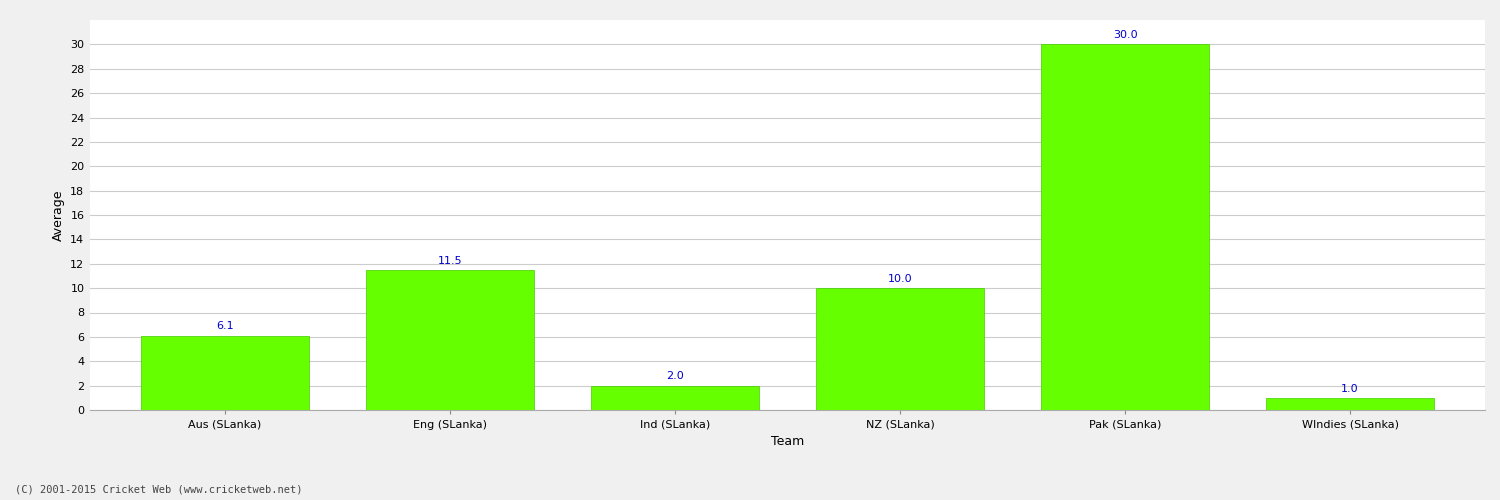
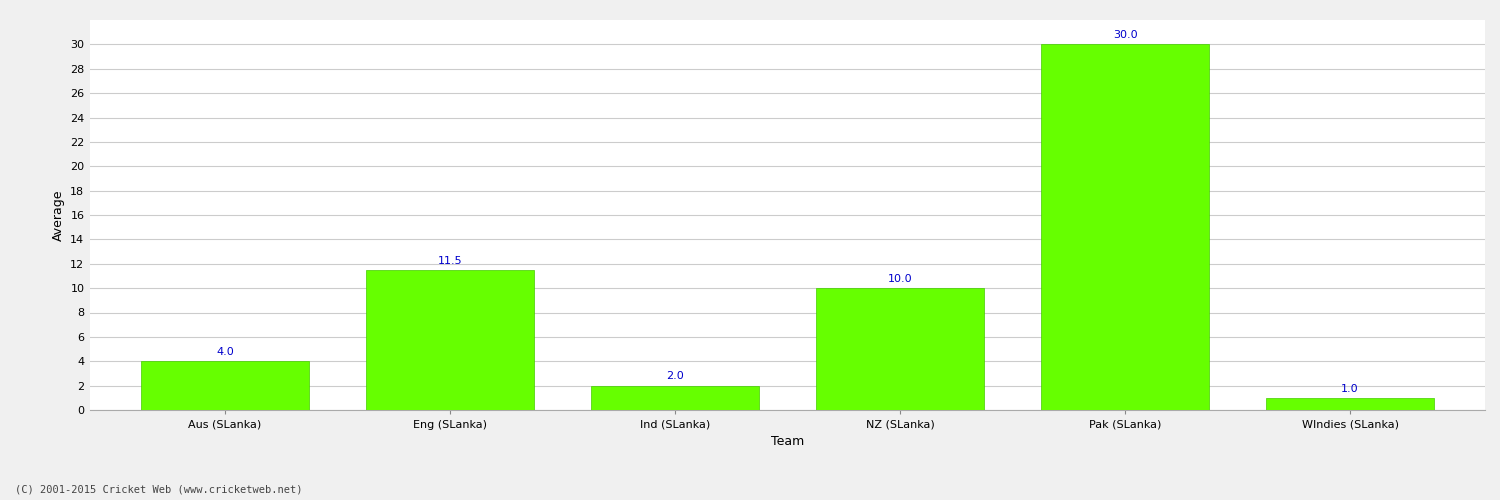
Aus (SLanka): 6.1 -> 4.0
